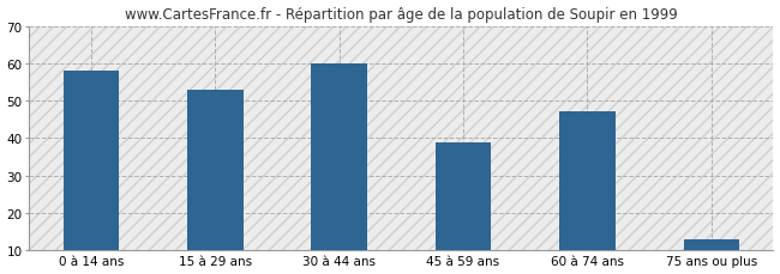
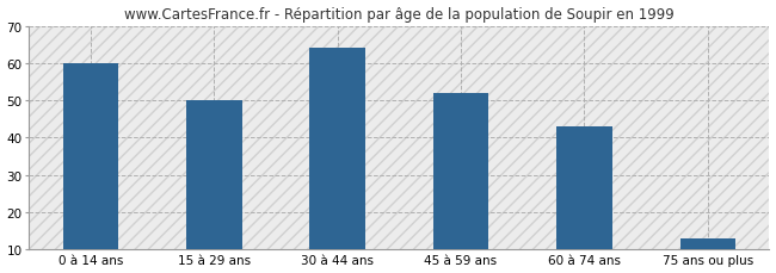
0 à 14 ans: 58 -> 60
15 à 29 ans: 53 -> 50
30 à 44 ans: 60 -> 64
45 à 59 ans: 39 -> 52
60 à 74 ans: 47 -> 43
